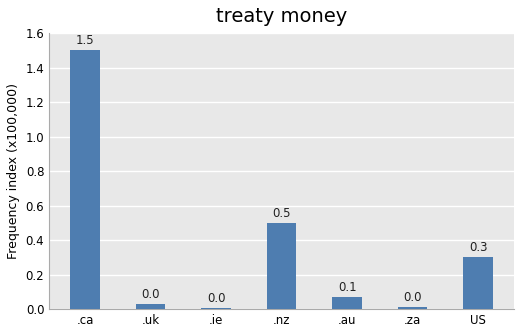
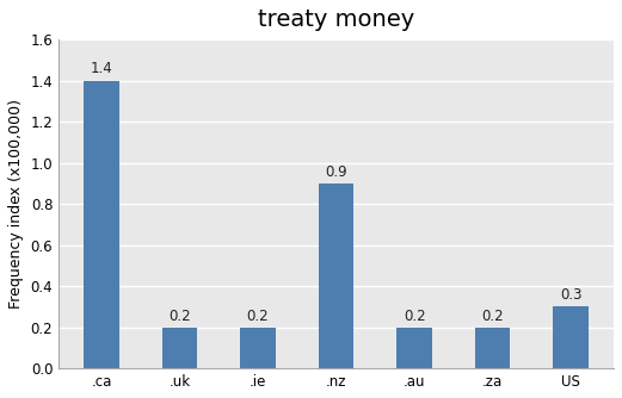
.ca: 1.5 -> 1.4
.uk: 0.0 -> 0.2
.ie: 0.0 -> 0.2
.nz: 0.5 -> 0.9
.au: 0.1 -> 0.2
.za: 0.0 -> 0.2
